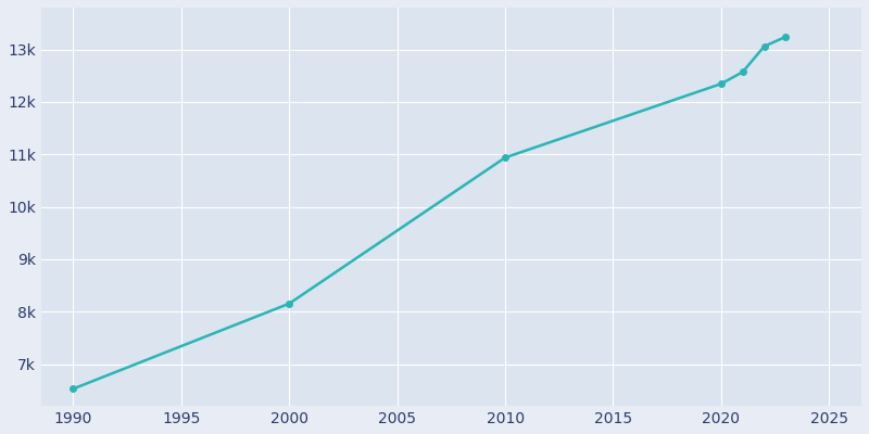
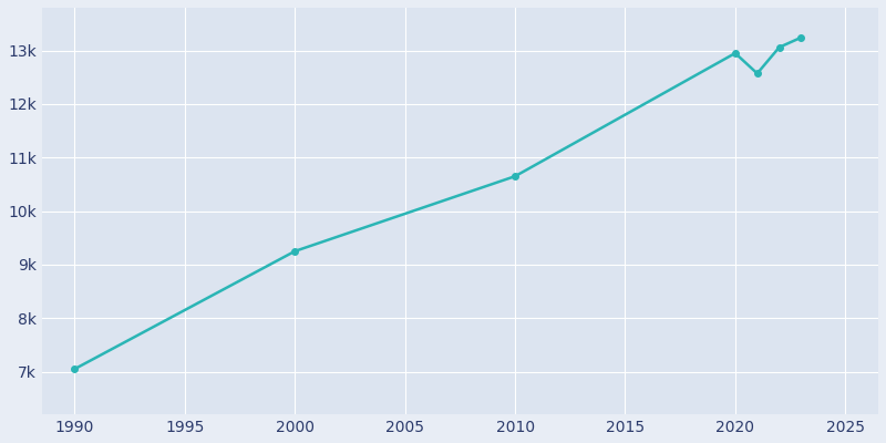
1990: 6.53k -> 7.05k
2000: 8.15k -> 9.25k
2010: 10.94k -> 10.65k
2020: 12.34k -> 12.95k
